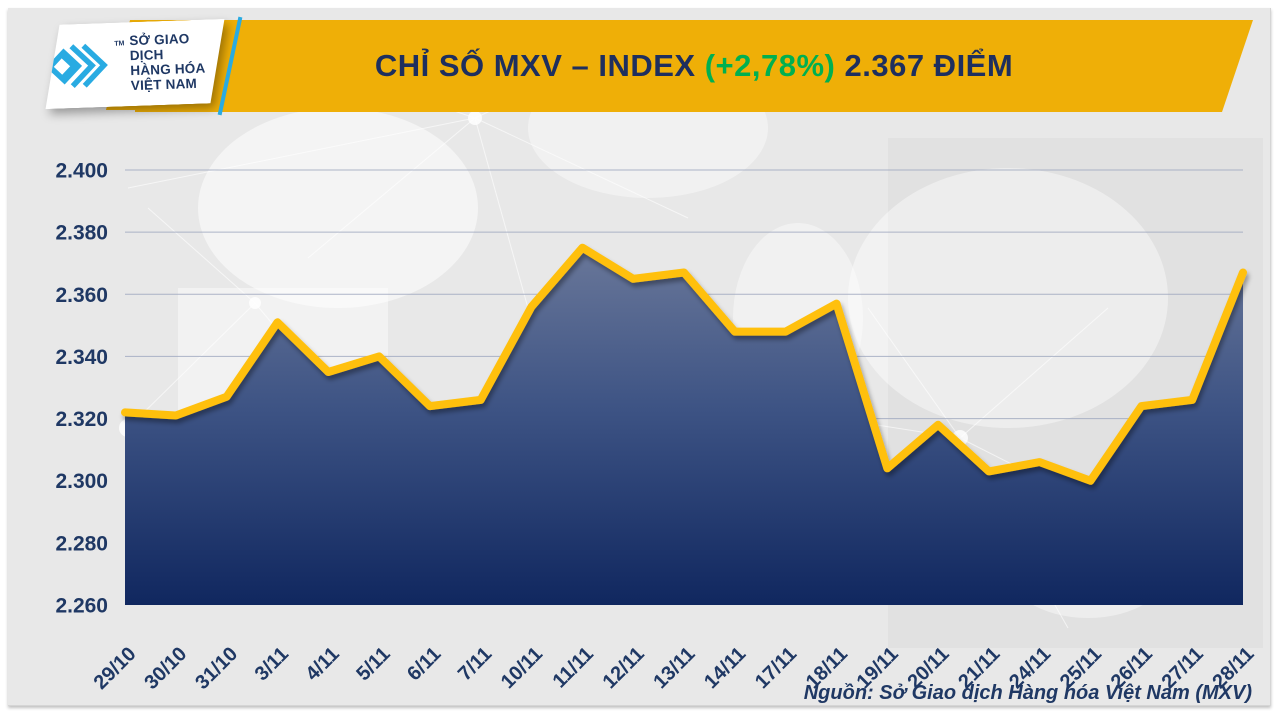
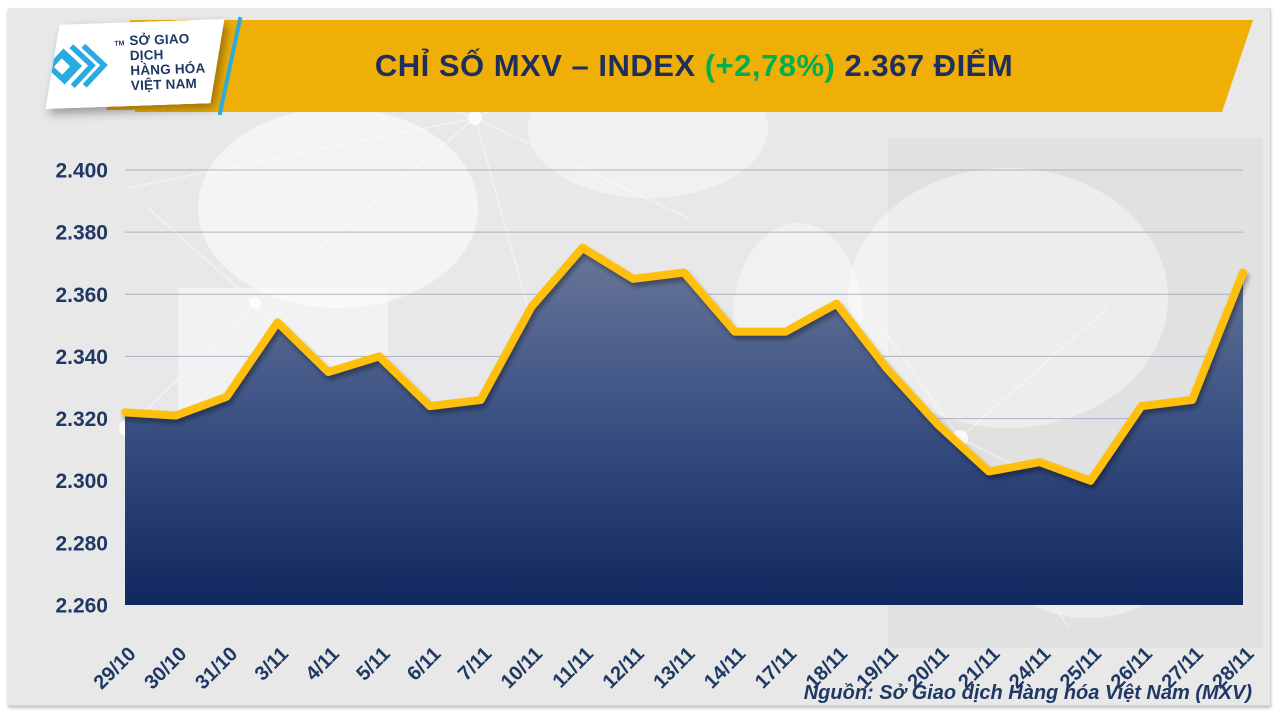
19/11: 2304 -> 2336
